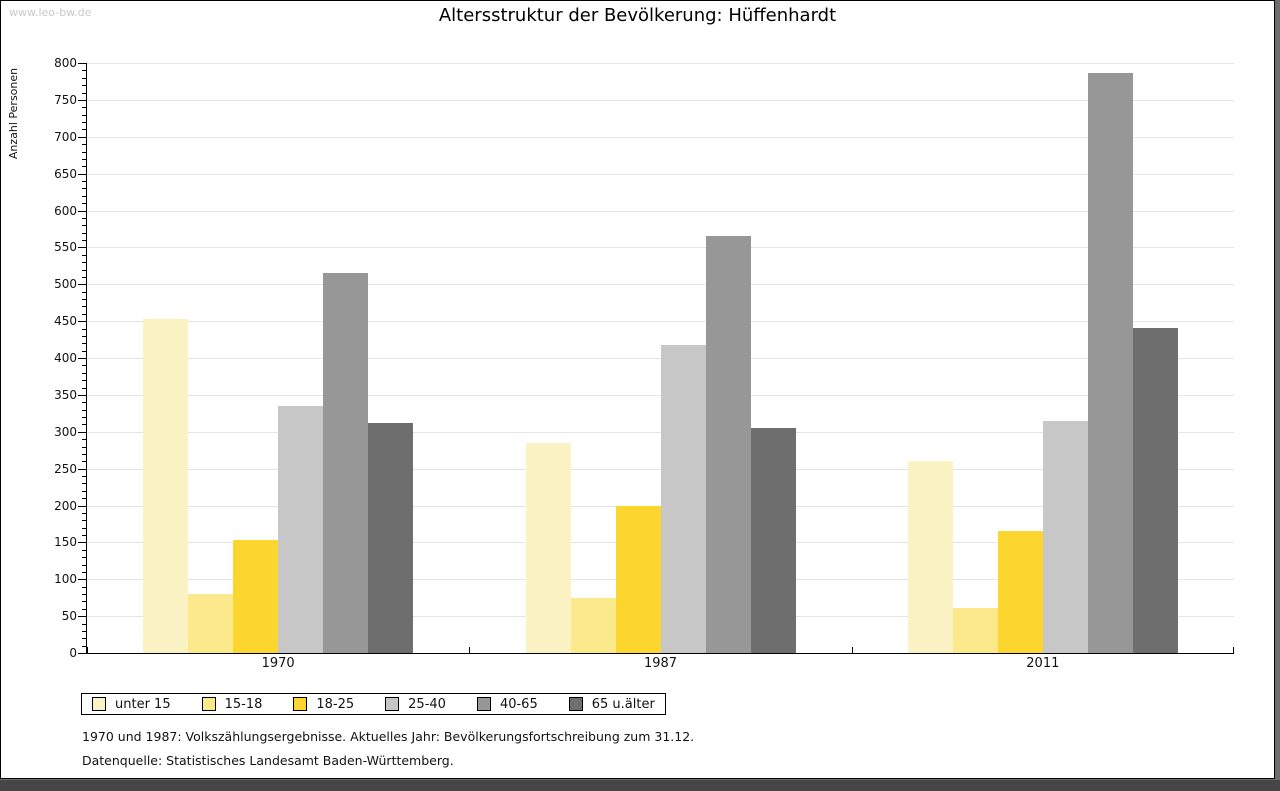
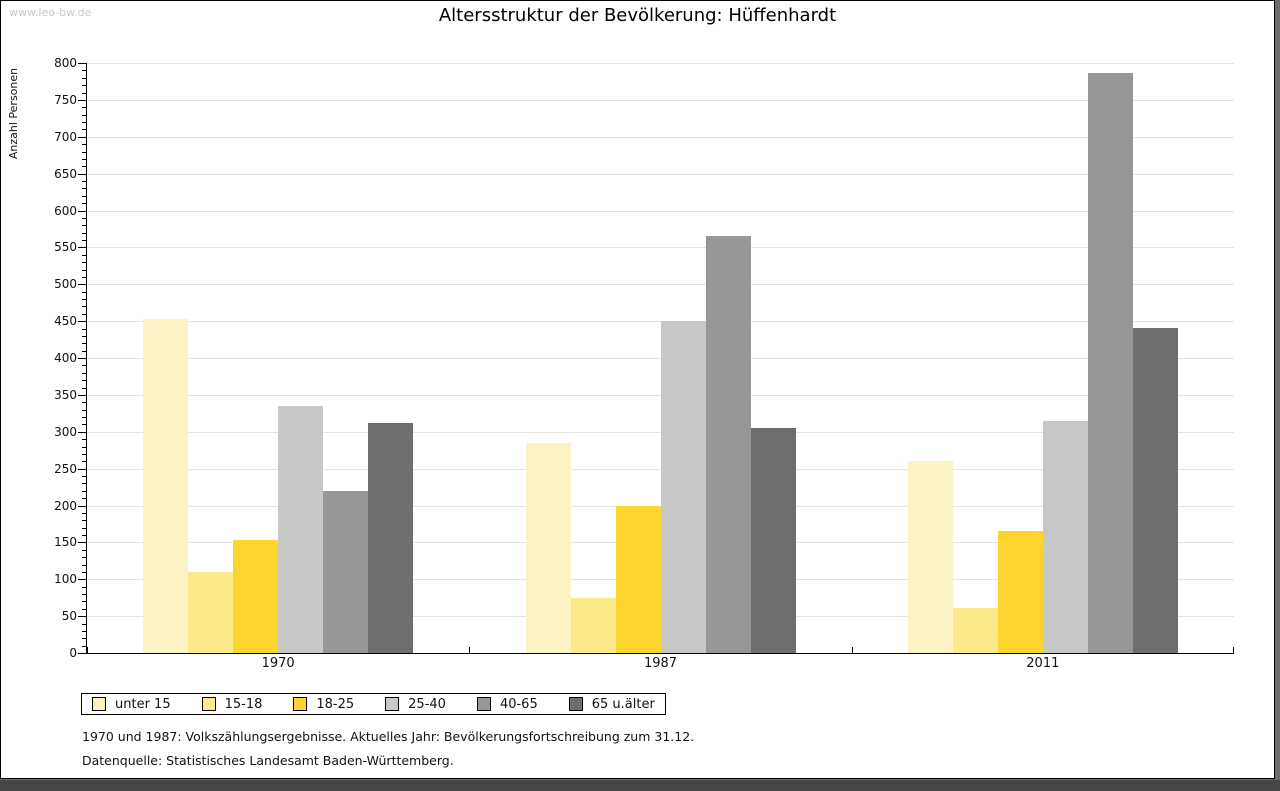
15-18/1970: 80 -> 110
40-65/1970: 520 -> 220
25-40/1987: 420 -> 450
